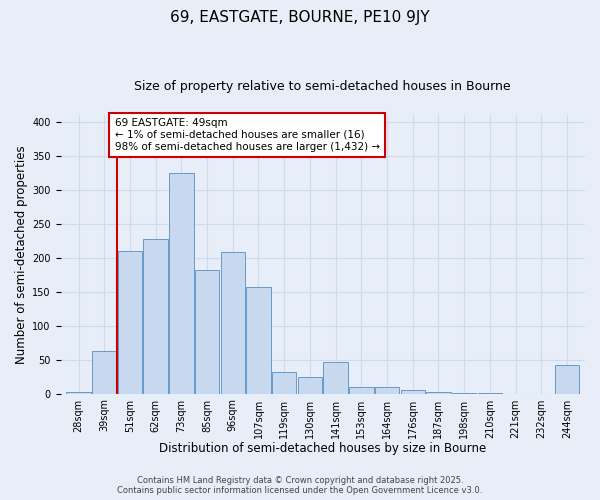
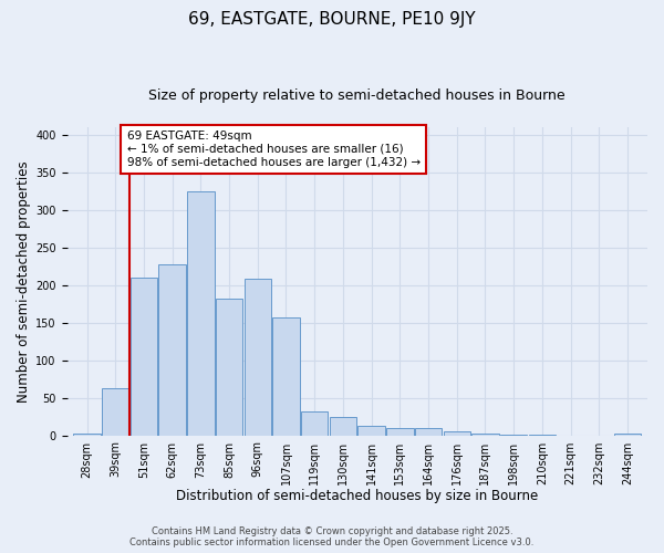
141sqm: 46 -> 13
244sqm: 42 -> 2
